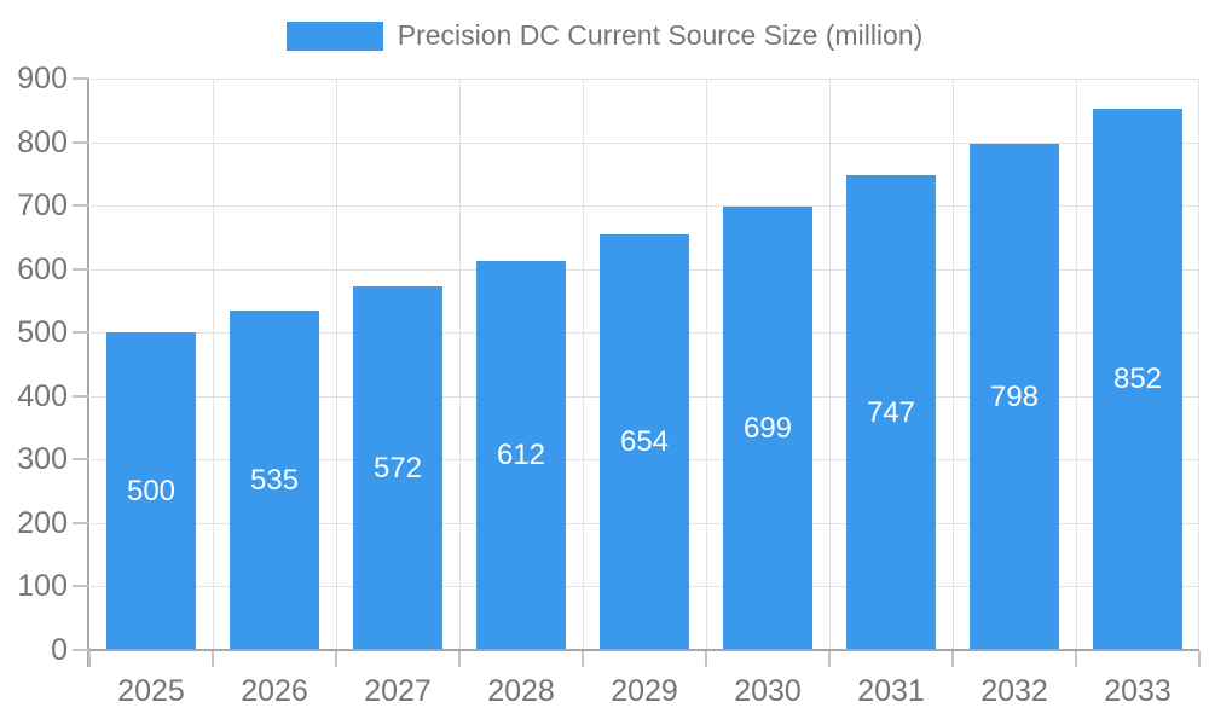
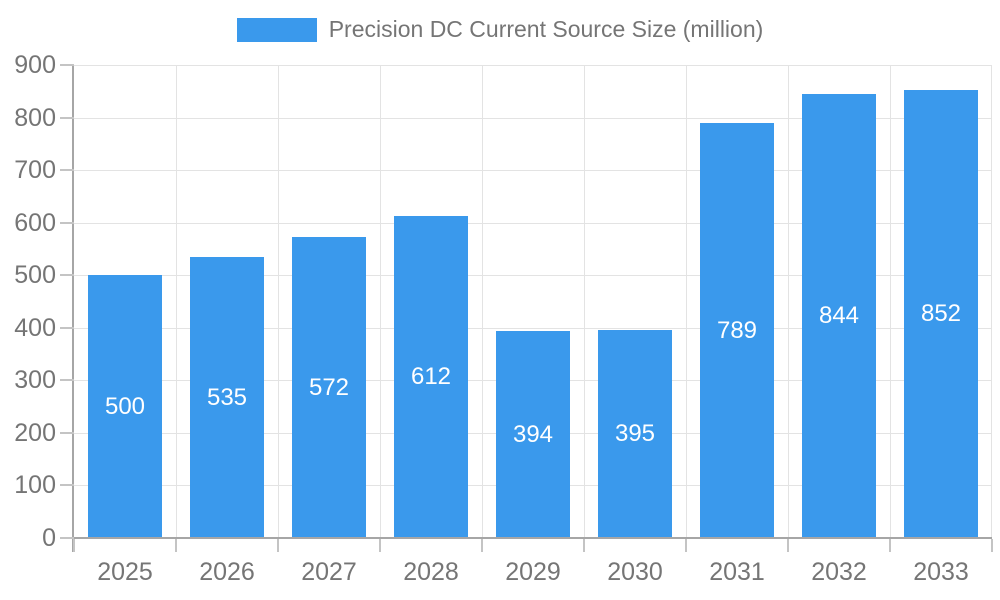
2029: 654 -> 394
2030: 699 -> 395
2031: 747 -> 789
2032: 798 -> 844
